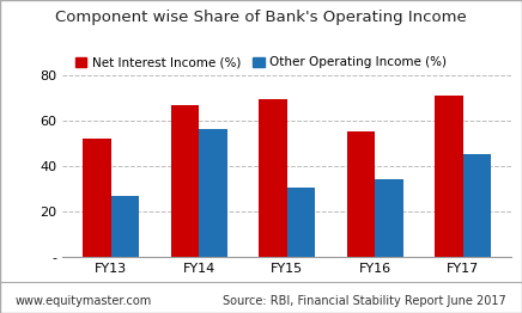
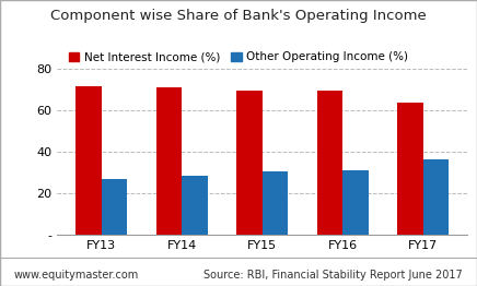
Net Interest Income (%)/FY13: 52 -> 72
Net Interest Income (%)/FY14: 67 -> 71
Other Operating Income (%)/FY14: 56 -> 28
Net Interest Income (%)/FY16: 55 -> 69
Other Operating Income (%)/FY16: 34 -> 31
Net Interest Income (%)/FY17: 71 -> 64
Other Operating Income (%)/FY17: 45 -> 36
